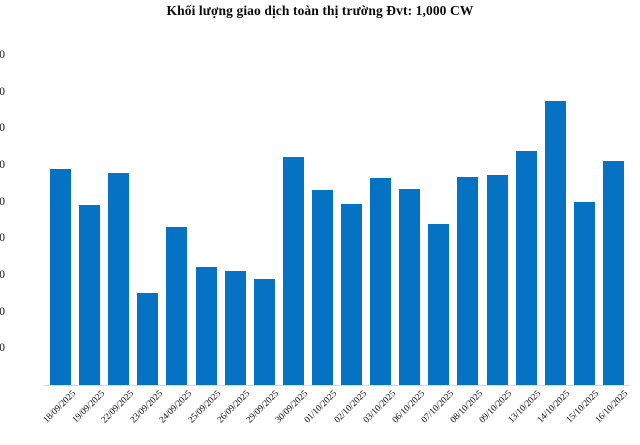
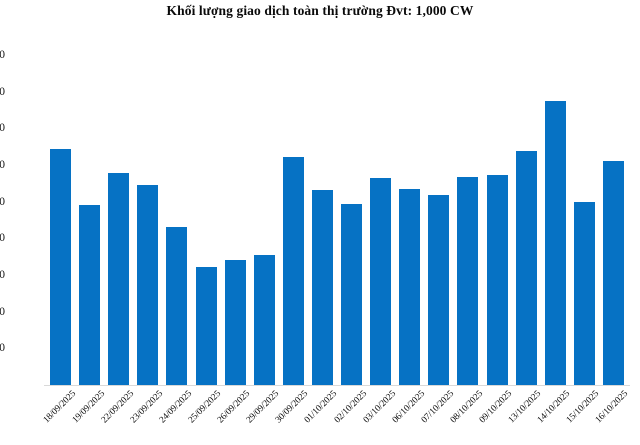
18/09/2025: 59000 -> 64000
23/09/2025: 25000 -> 54000
26/09/2025: 31000 -> 34000
29/09/2025: 29000 -> 35000
07/10/2025: 44000 -> 52000
